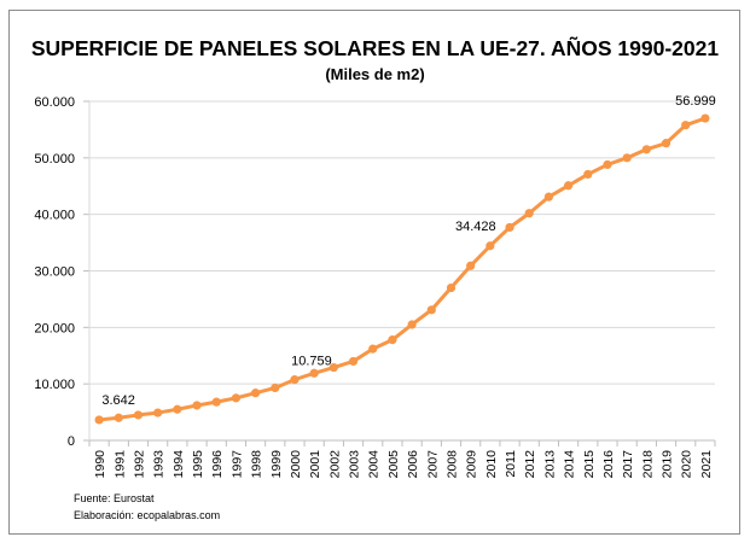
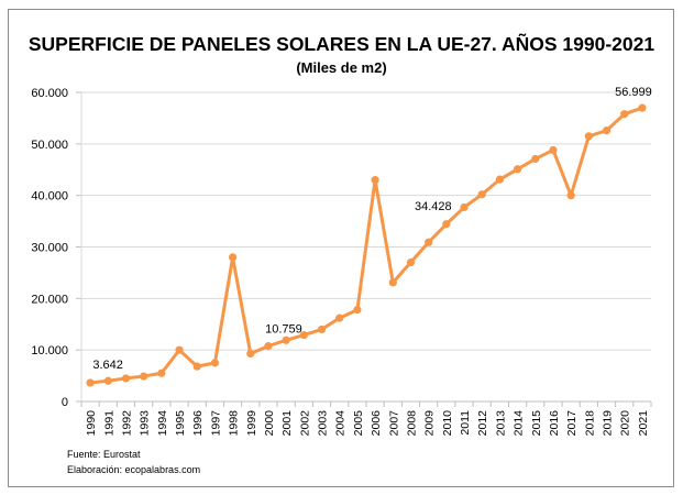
1995: 6000 -> 10000
1998: 8000 -> 28000
2006: 20000 -> 43000
2017: 50000 -> 40000
